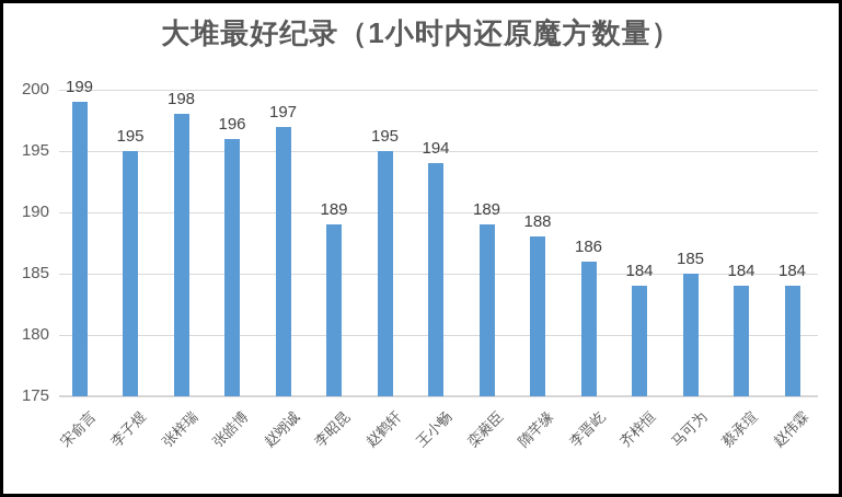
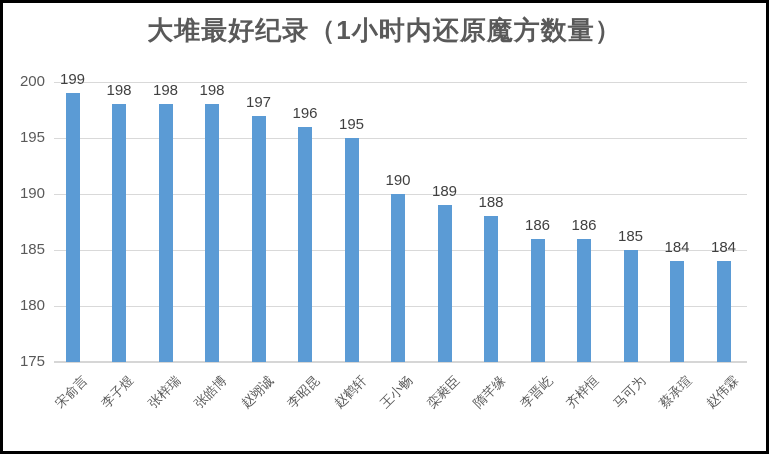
李子煜: 195 -> 198
张皓博: 196 -> 198
李昭昆: 189 -> 196
王小畅: 194 -> 190
齐梓恒: 184 -> 186
